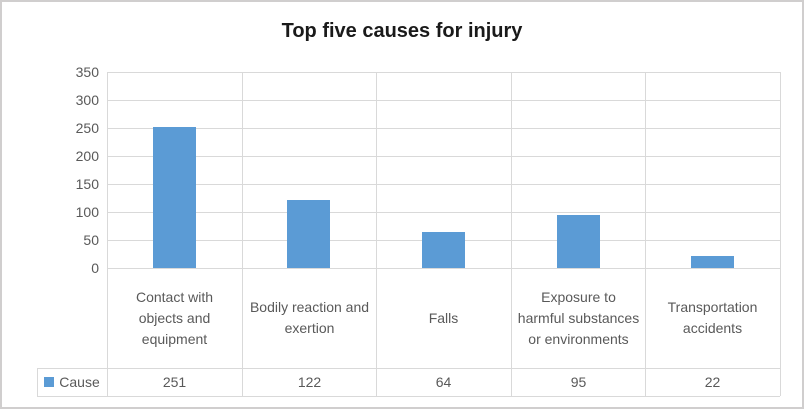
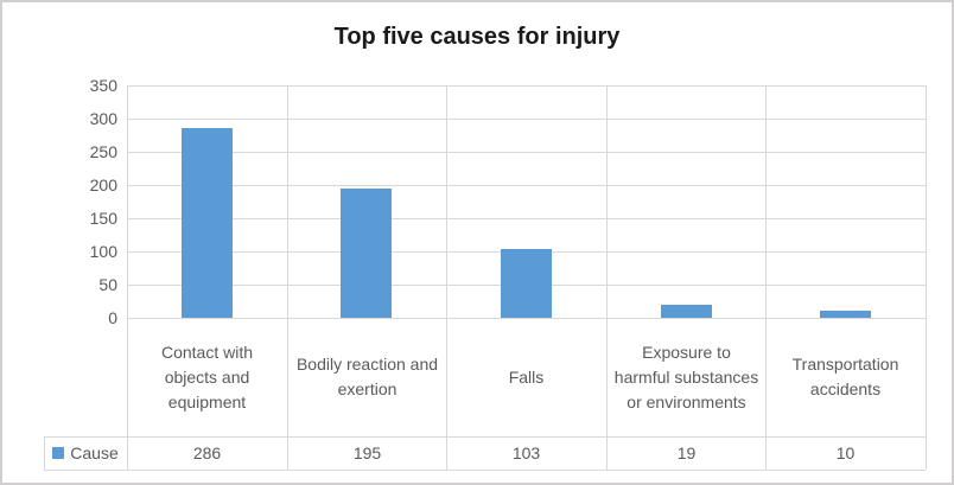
Contact with objects and equipment: 251 -> 286
Bodily reaction and exertion: 122 -> 195
Falls: 64 -> 103
Exposure to harmful substances or environments: 95 -> 19
Transportation accidents: 22 -> 10
